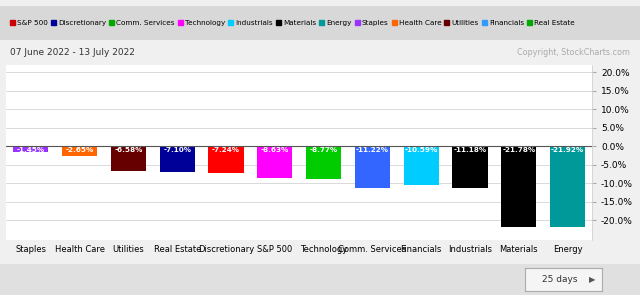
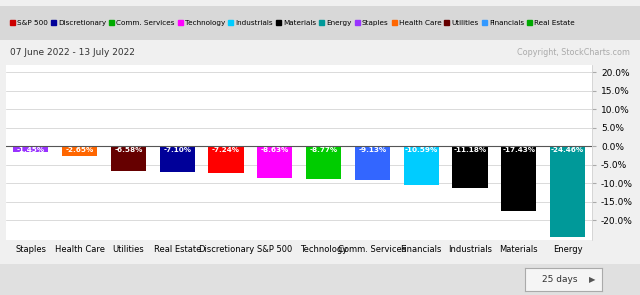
Comm. Services: -11.22% -> -9.13%
Materials: -21.78% -> -17.43%
Energy: -21.92% -> -24.46%
